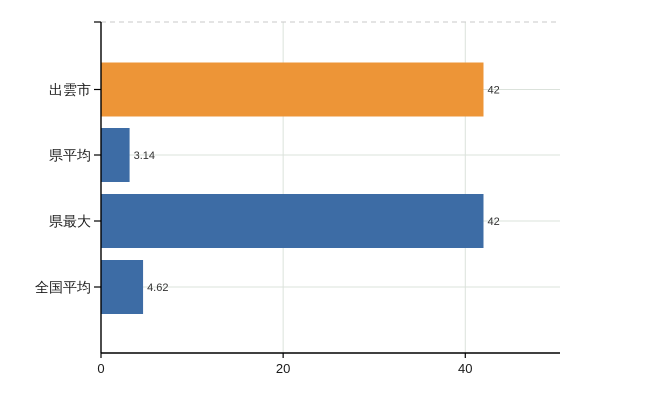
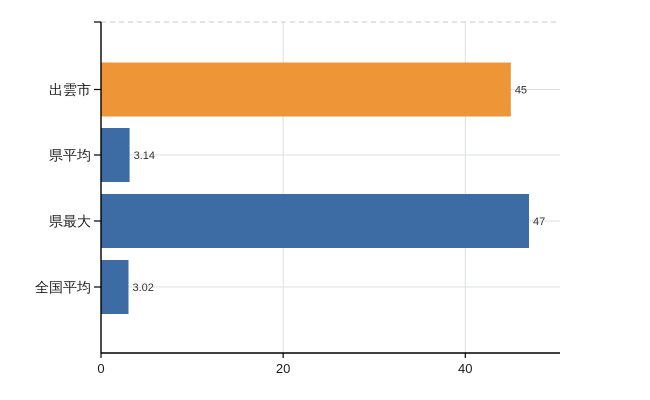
出雲市: 42 -> 45
県最大: 42 -> 47
全国平均: 4.62 -> 3.02
